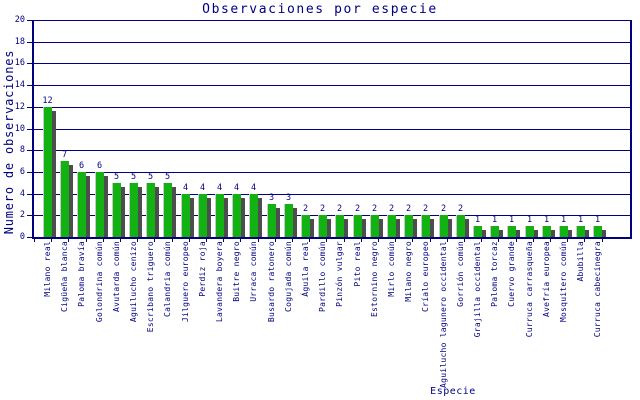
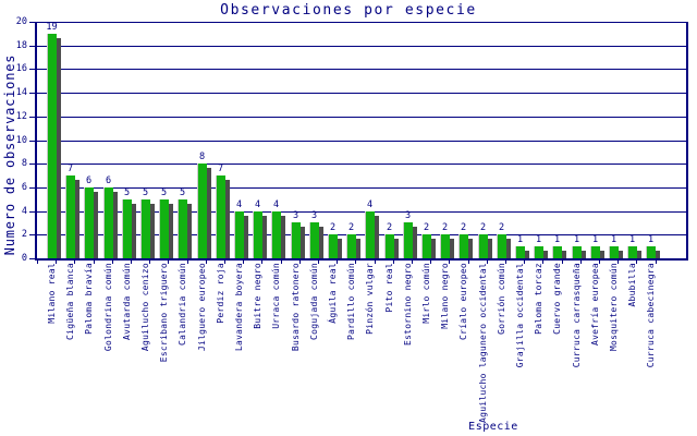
Milano real: 12 -> 19
Jilguero europeo: 4 -> 8
Perdiz roja: 4 -> 7
Pinzón vulgar: 2 -> 4
Estornino negro: 2 -> 3
